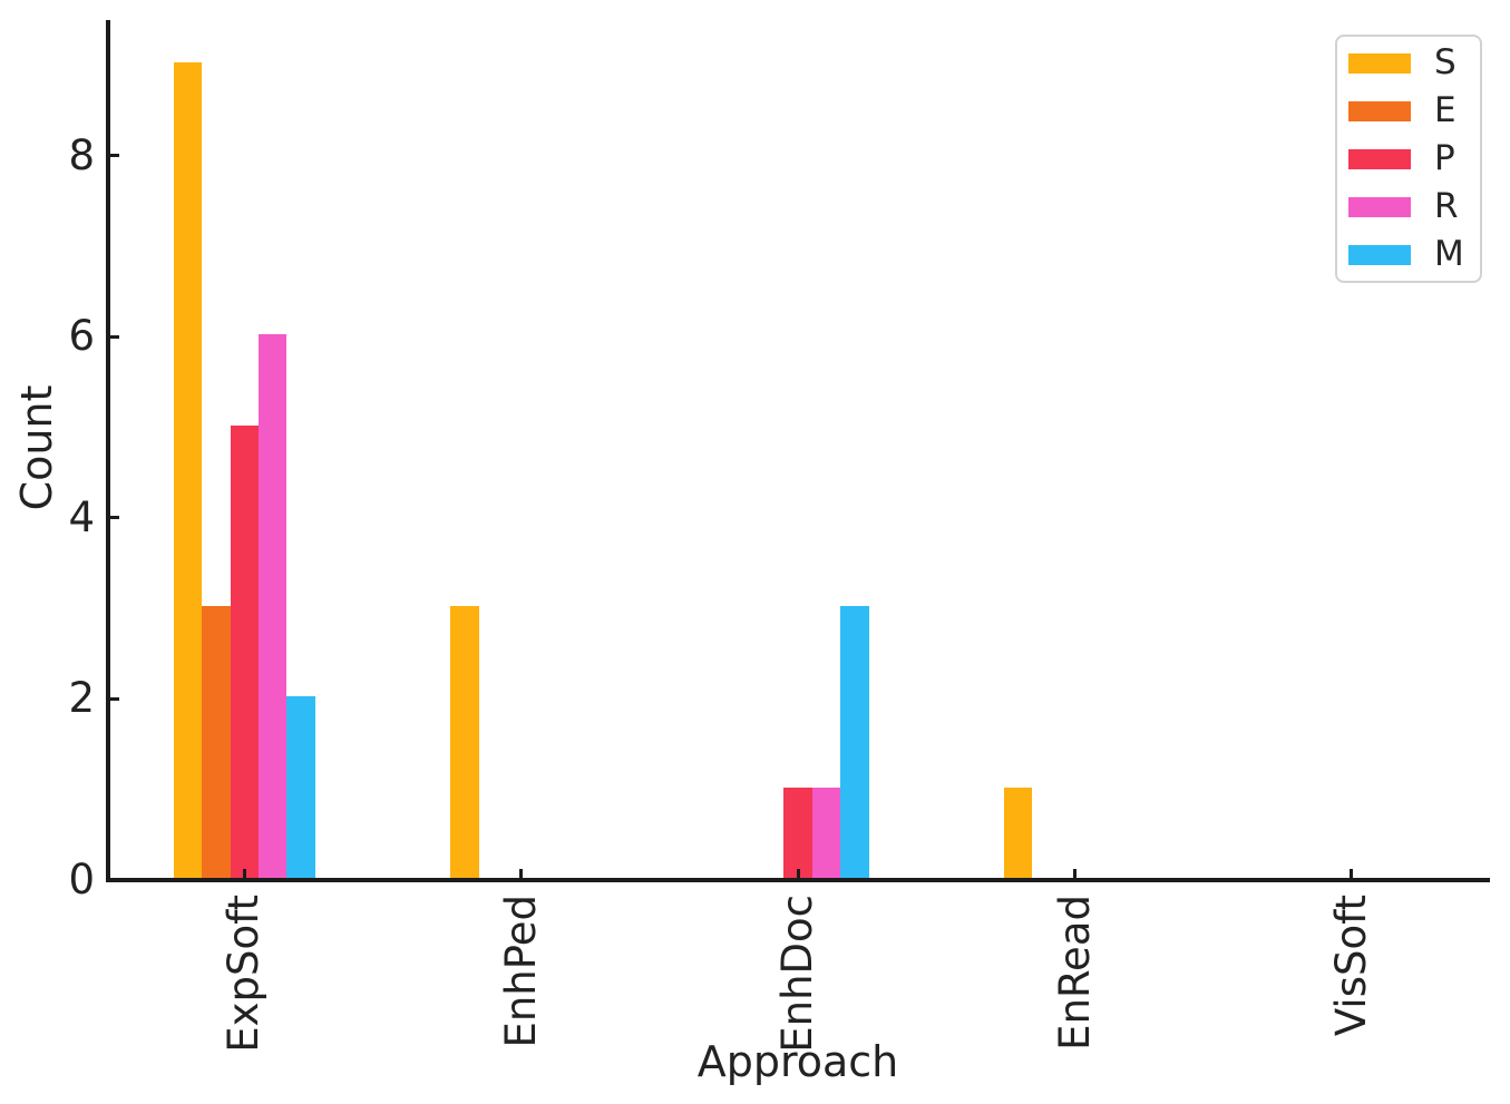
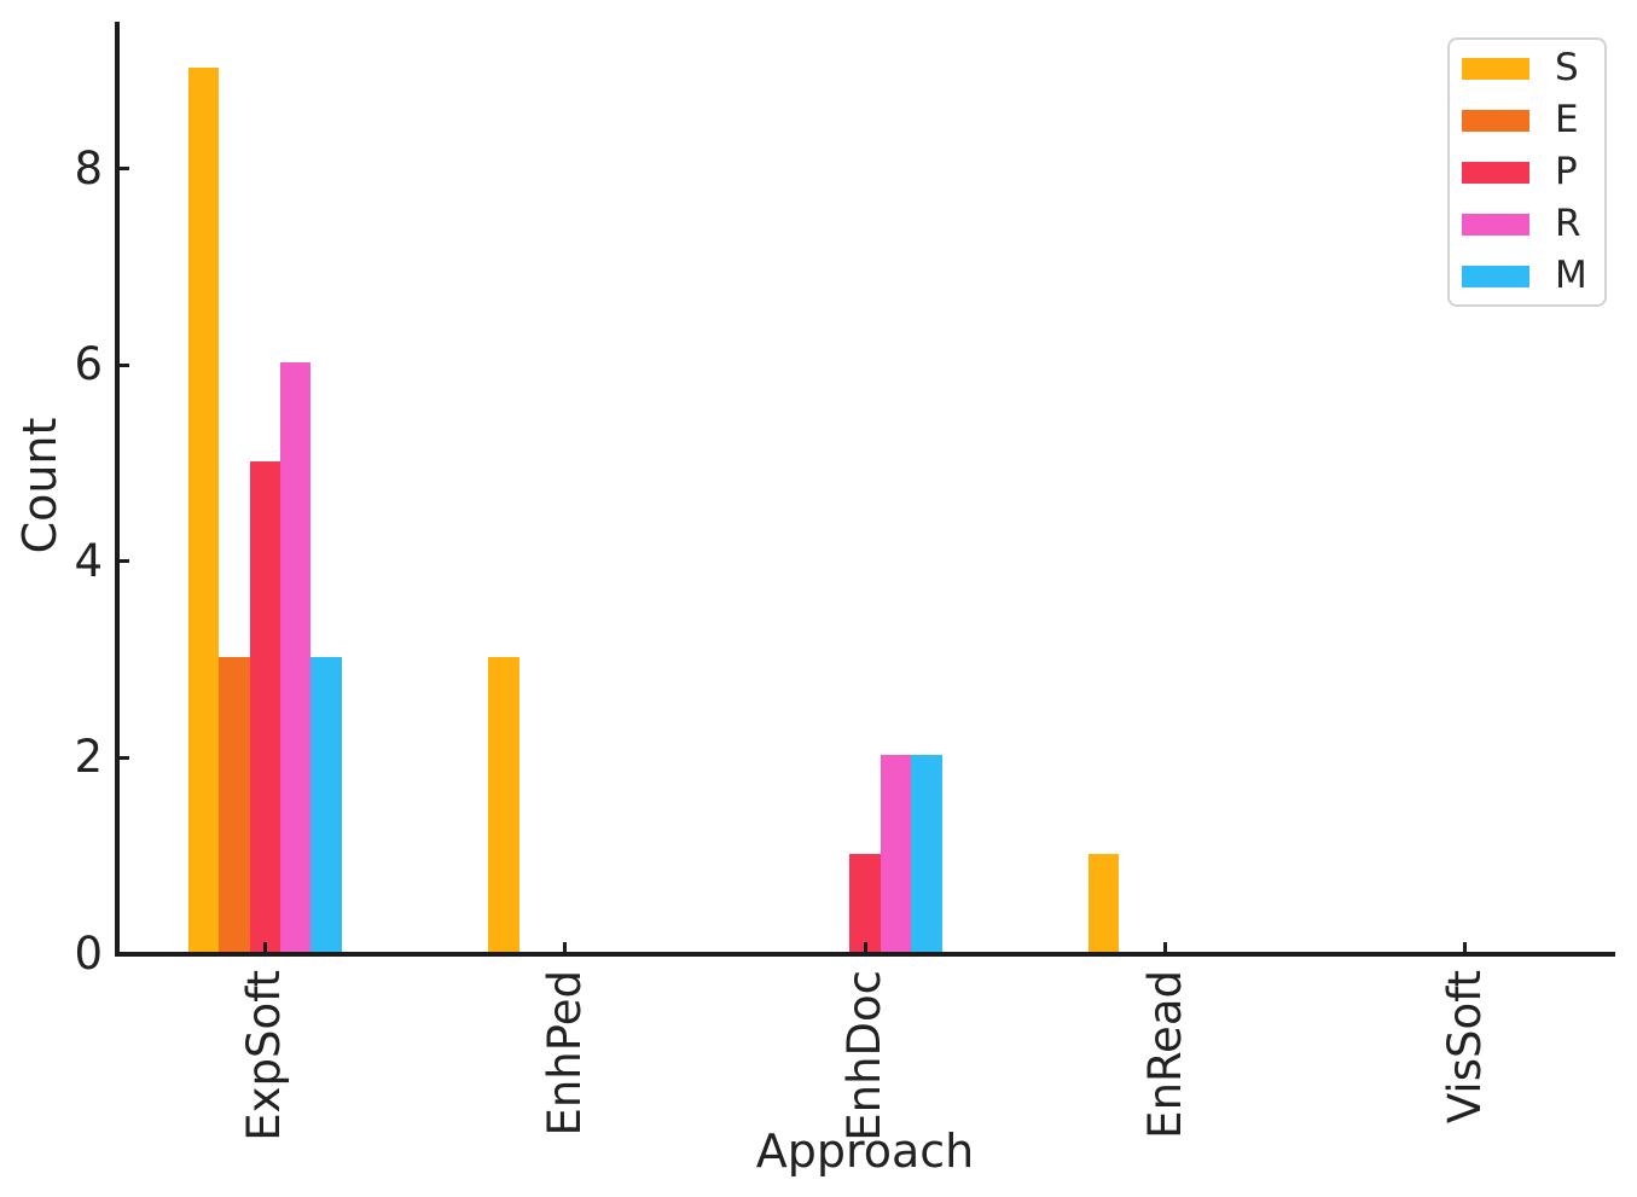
M/ExpSoft: 2 -> 3
R/EnhDoc: 1 -> 2
M/EnhDoc: 3 -> 2
